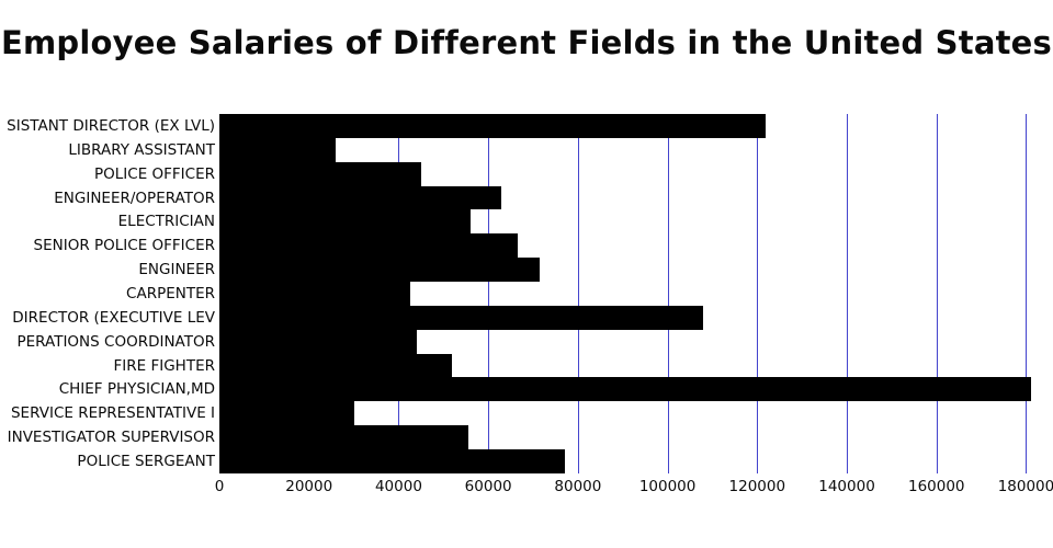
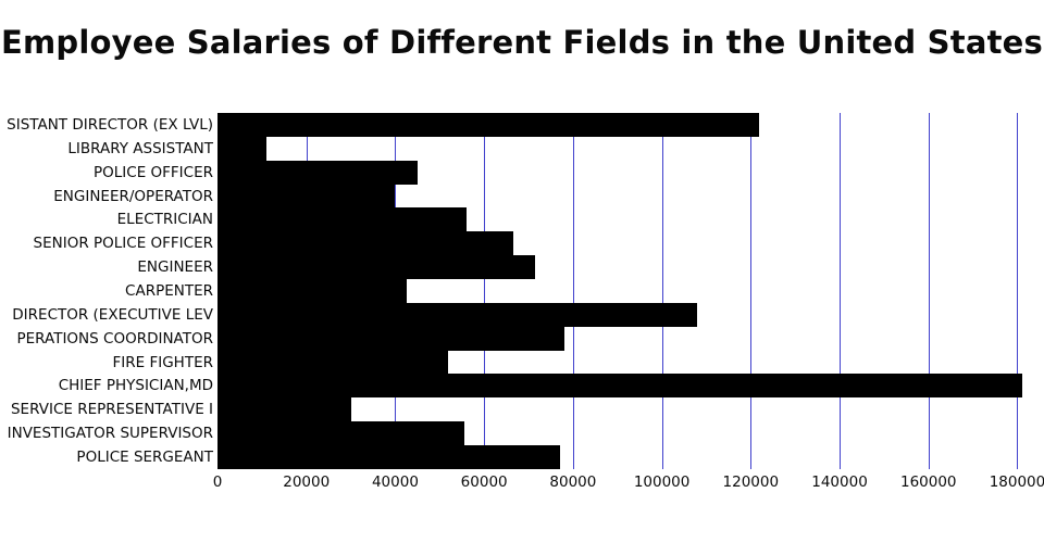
LIBRARY ASSISTANT: 26000 -> 11000
ENGINEER/OPERATOR: 63000 -> 40000
PERATIONS COORDINATOR: 44000 -> 78000
